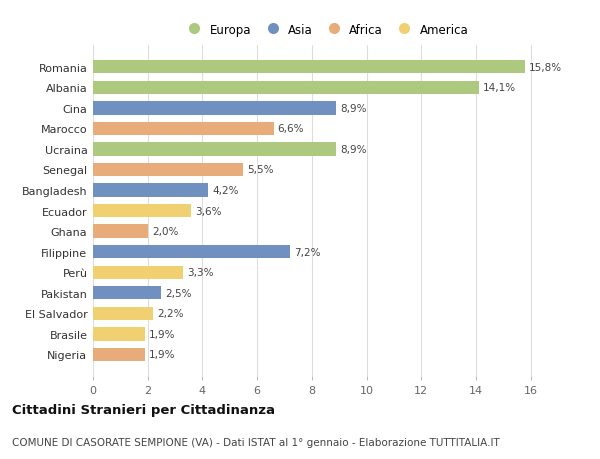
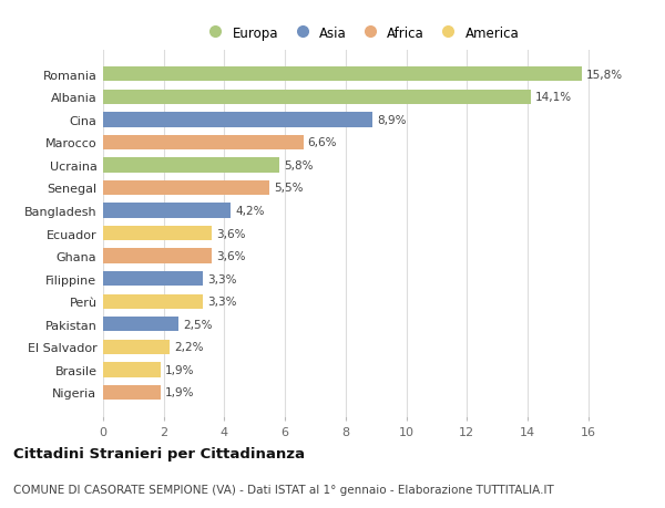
Ucraina: 8,9% -> 5,8%
Ghana: 2,0% -> 3,6%
Filippine: 7,2% -> 3,3%
